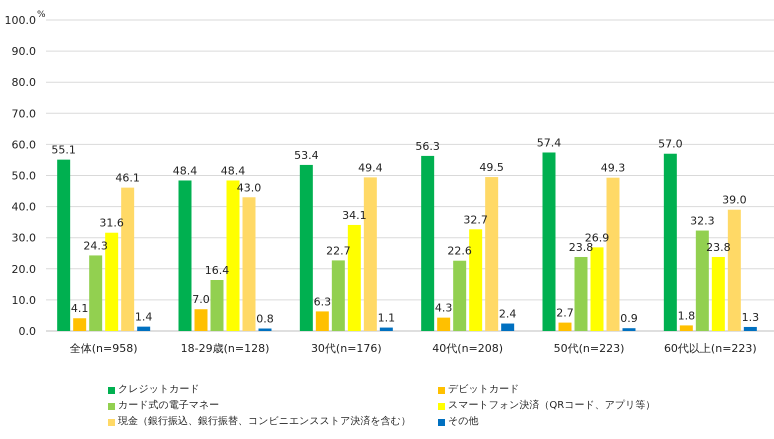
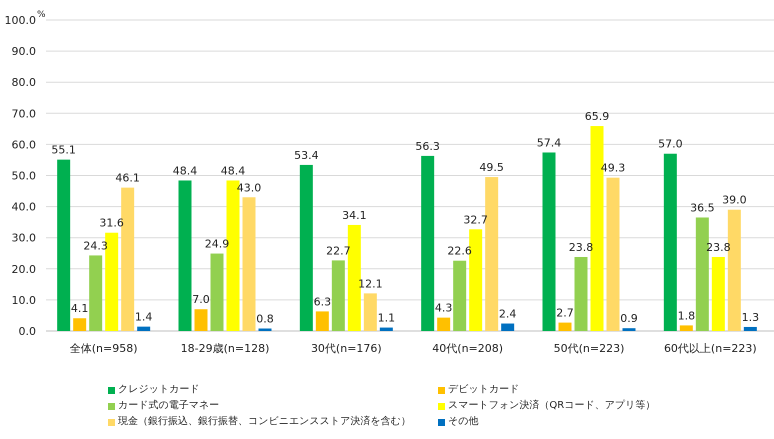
カード式の電子マネー/18-29歳(n=128): 16.4 -> 24.9
現金（銀行振込、銀行振替、コンビニエンスストア決済を含む）/30代(n=176): 49.4 -> 12.1
スマートフォン決済（QRコード、アプリ等）/50代(n=223): 26.9 -> 65.9
カード式の電子マネー/60代以上(n=223): 32.3 -> 36.5
